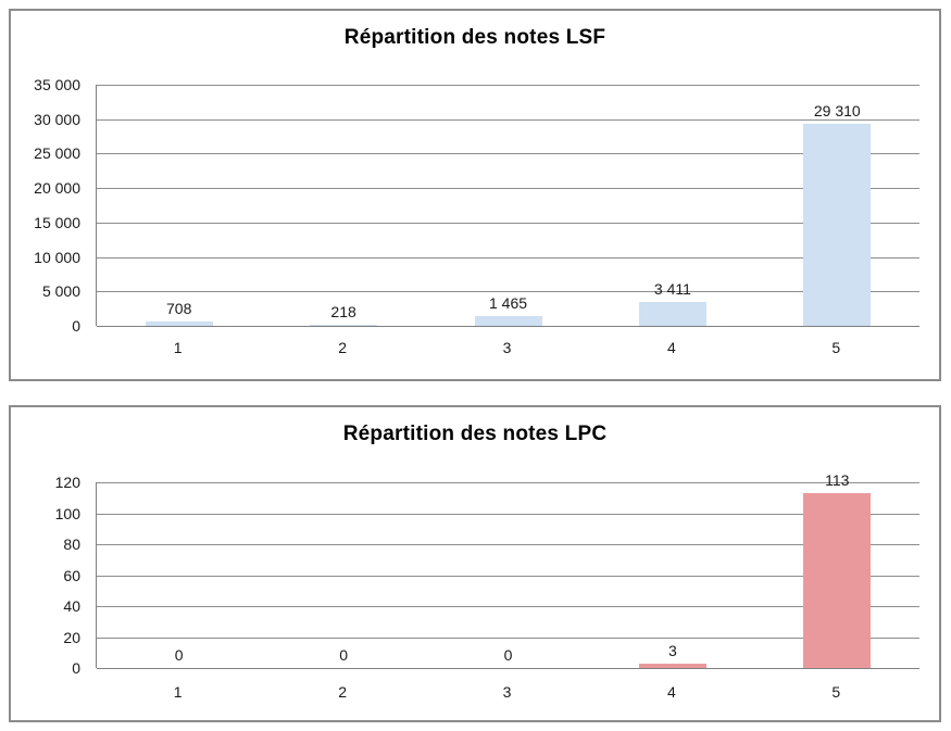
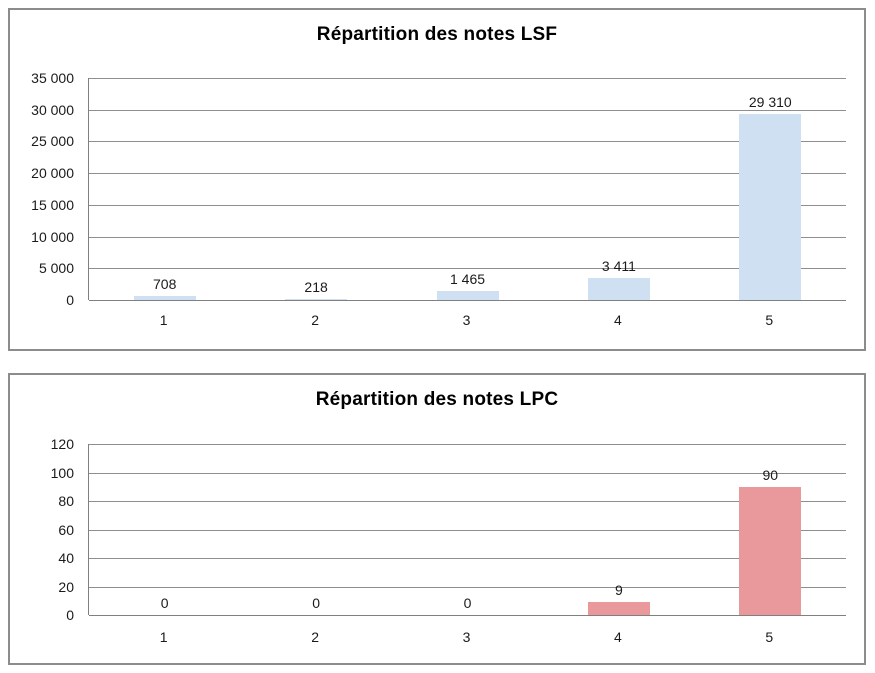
Répartition des notes LPC/4: 3 -> 9
Répartition des notes LPC/5: 113 -> 90
